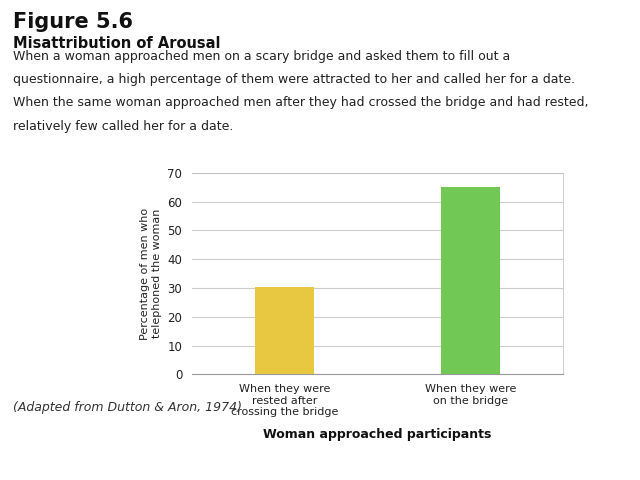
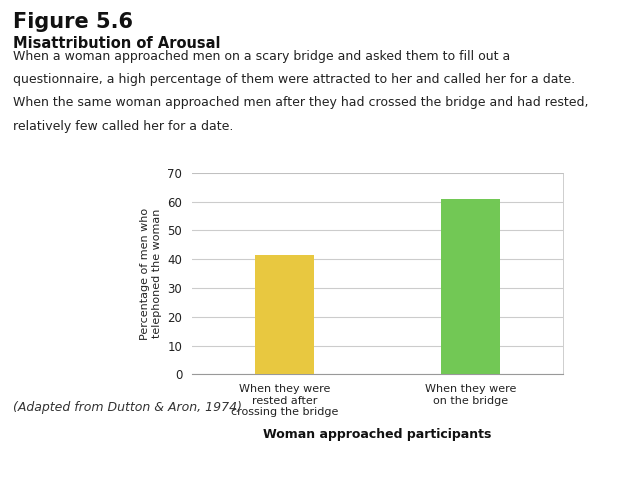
When they were rested after crossing the bridge: 30.5 -> 41.5
When they were on the bridge: 65.0 -> 61.0
